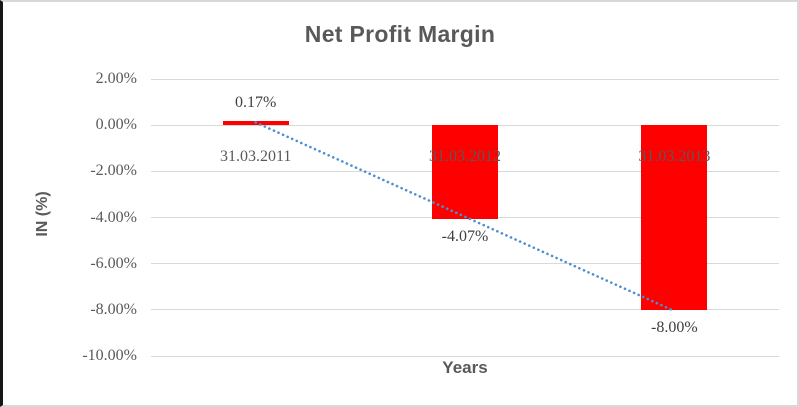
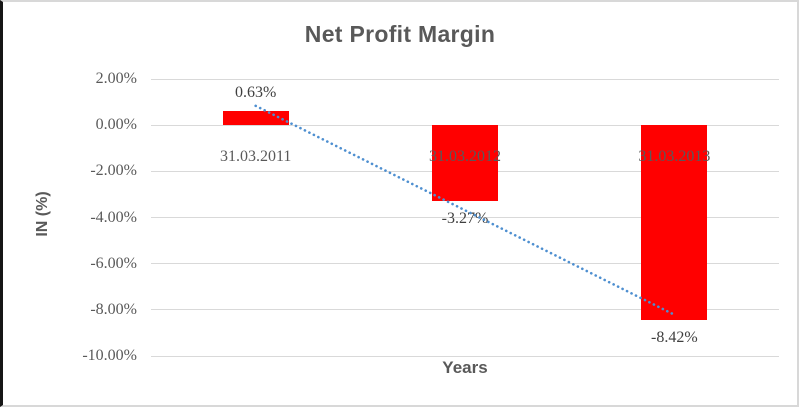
31.03.2011: 0.17% -> 0.63%
31.03.2012: -4.07% -> -3.27%
31.03.2013: -8.00% -> -8.42%
